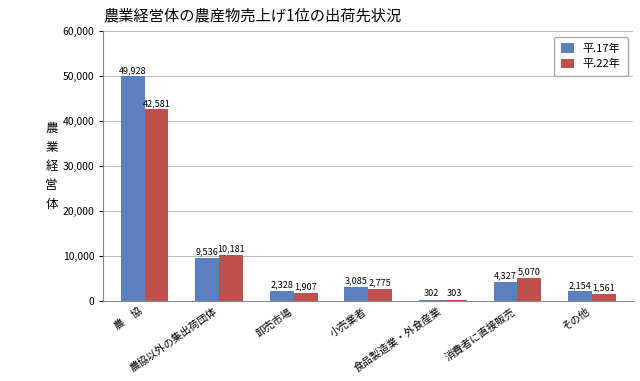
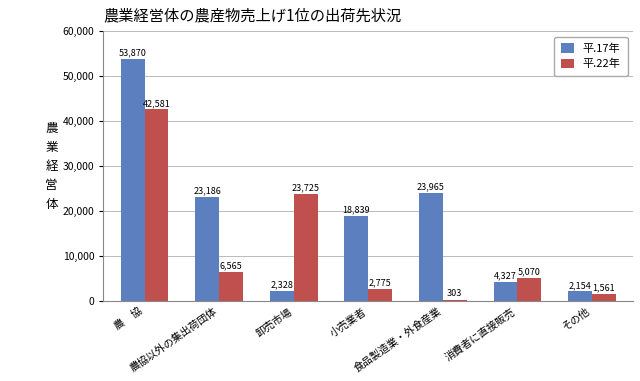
平.17年/農 協: 49,928 -> 53,870
平.17年/農協以外の集出荷団体: 9,536 -> 23,186
平.22年/農協以外の集出荷団体: 10,181 -> 6,565
平.22年/卸売市場: 1,907 -> 23,725
平.17年/小売業者: 3,085 -> 18,839
平.17年/食品製造業・外食産業: 302 -> 23,965
